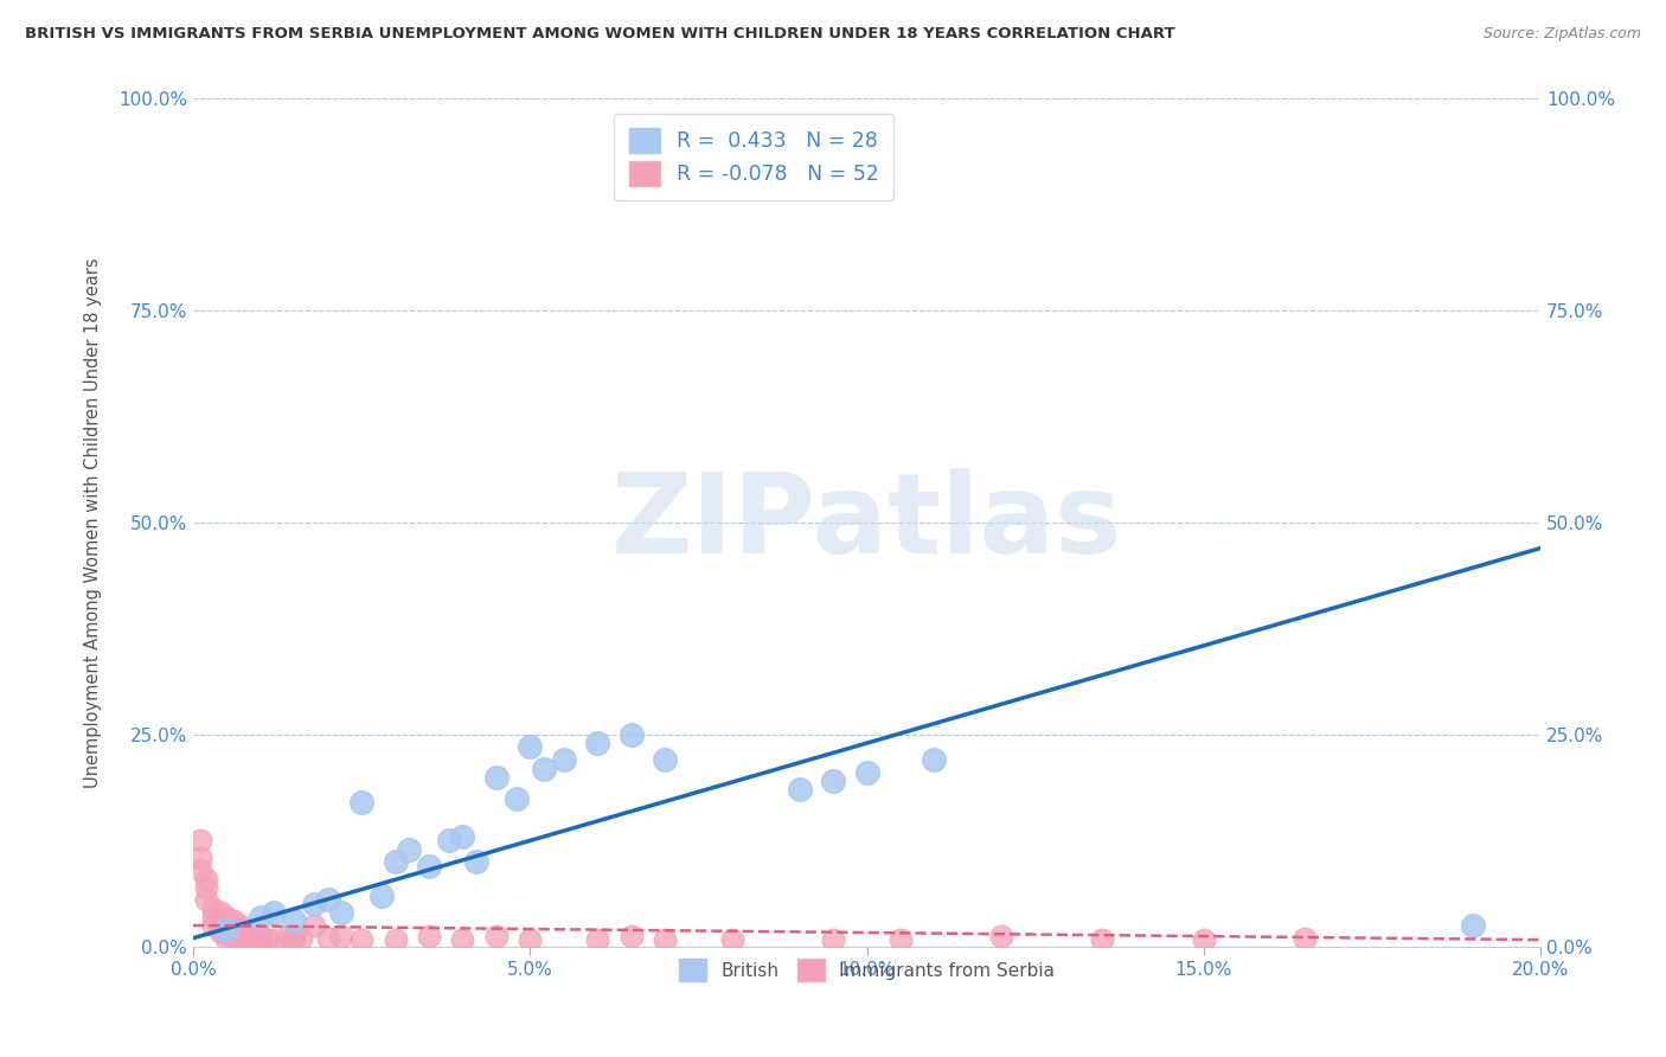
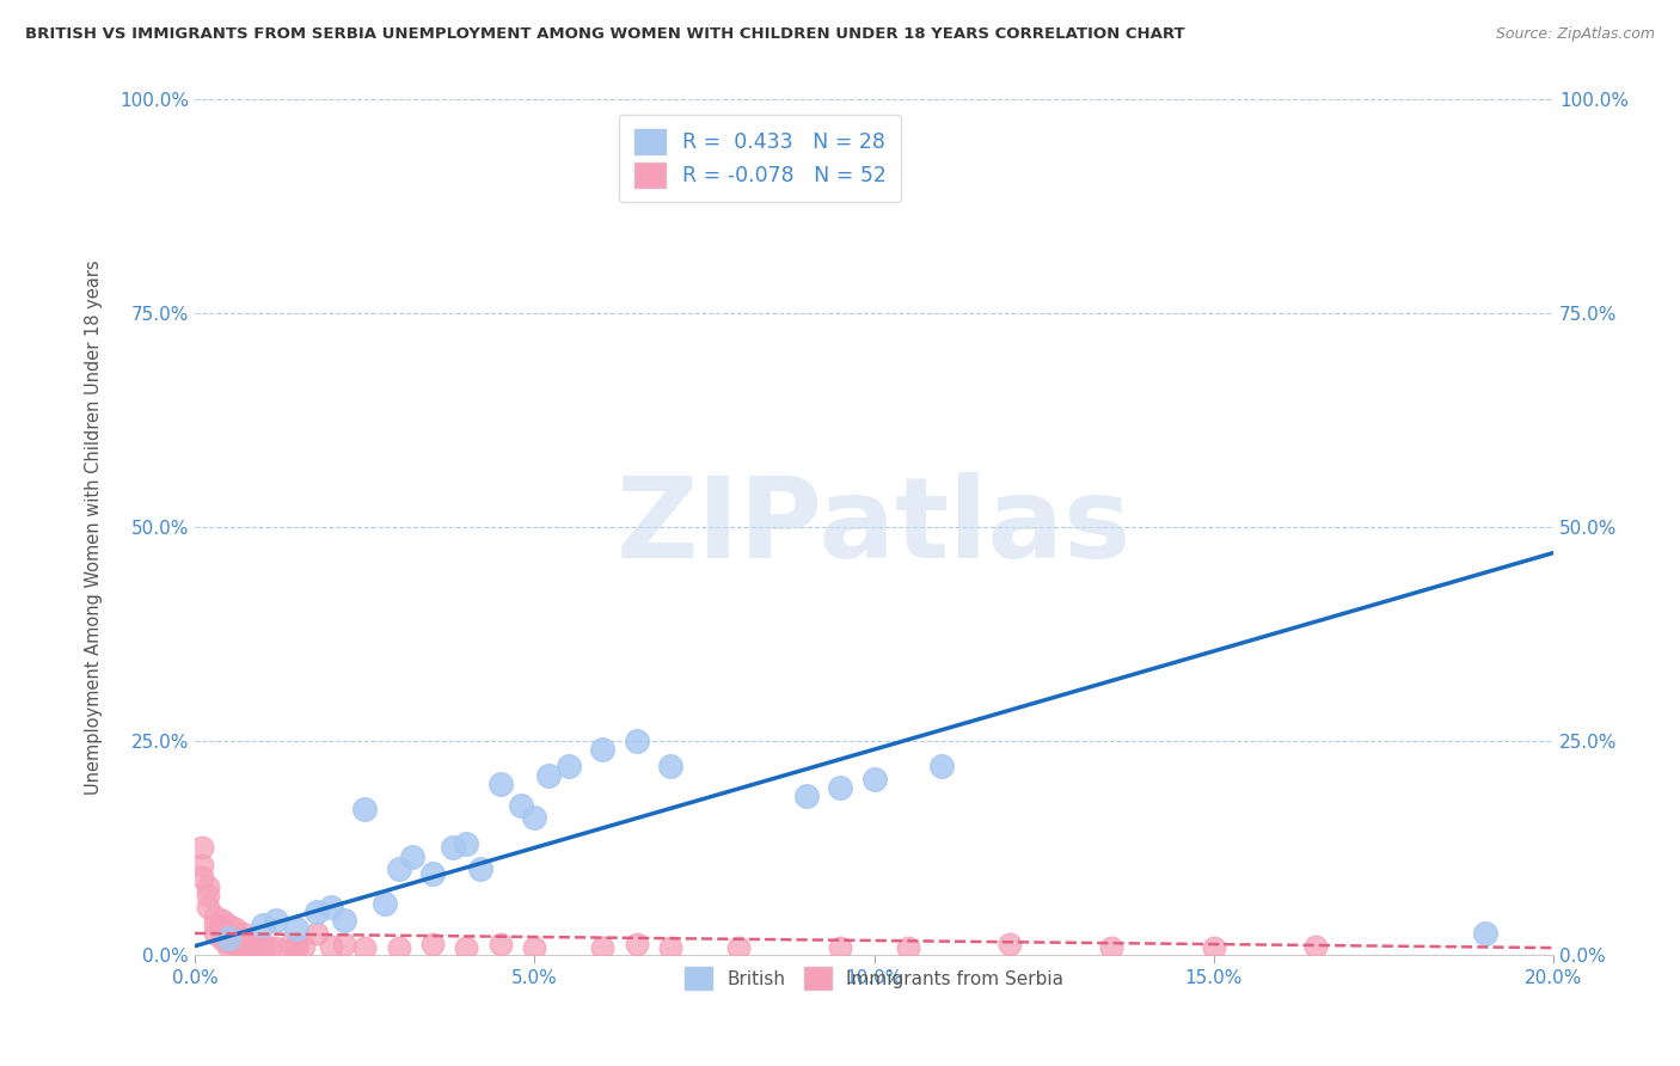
British/5.0%: 23.6% -> 16.0%
